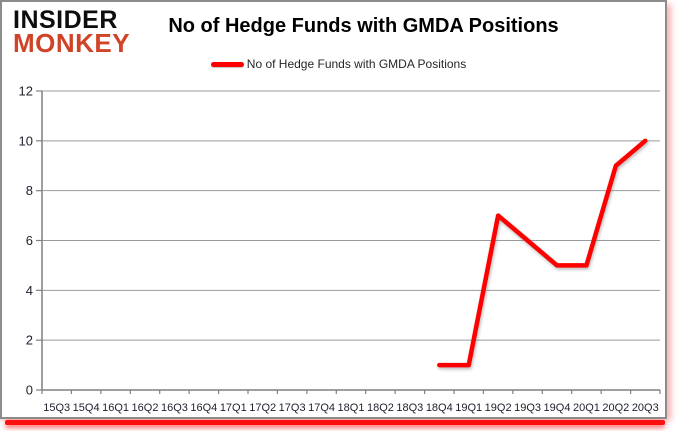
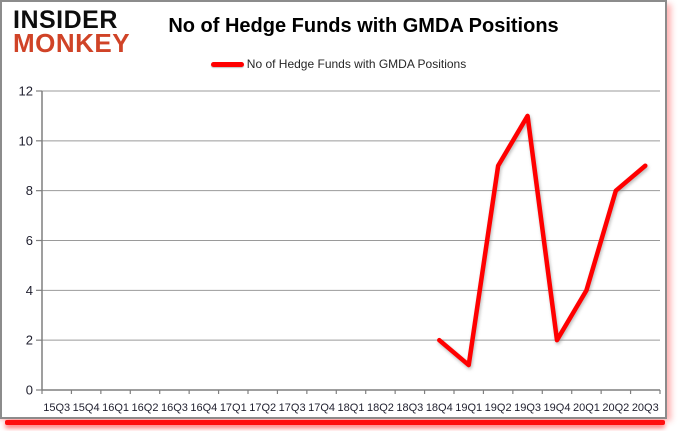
18Q4: 1 -> 2
19Q2: 7 -> 9
19Q3: 6 -> 11
19Q4: 5 -> 2
20Q1: 5 -> 4
20Q2: 9 -> 8
20Q3: 10 -> 9
